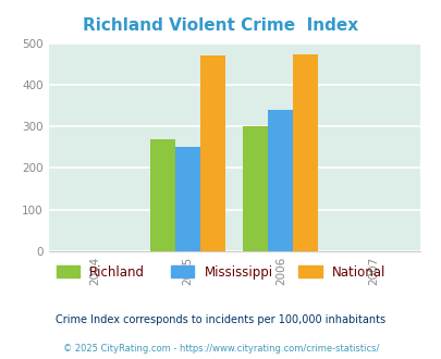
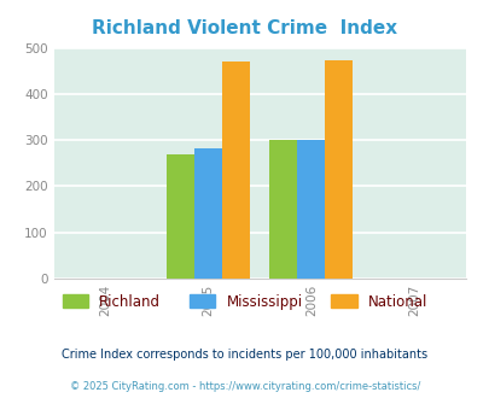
Mississippi/2005: 250 -> 282
Mississippi/2006: 340 -> 301
